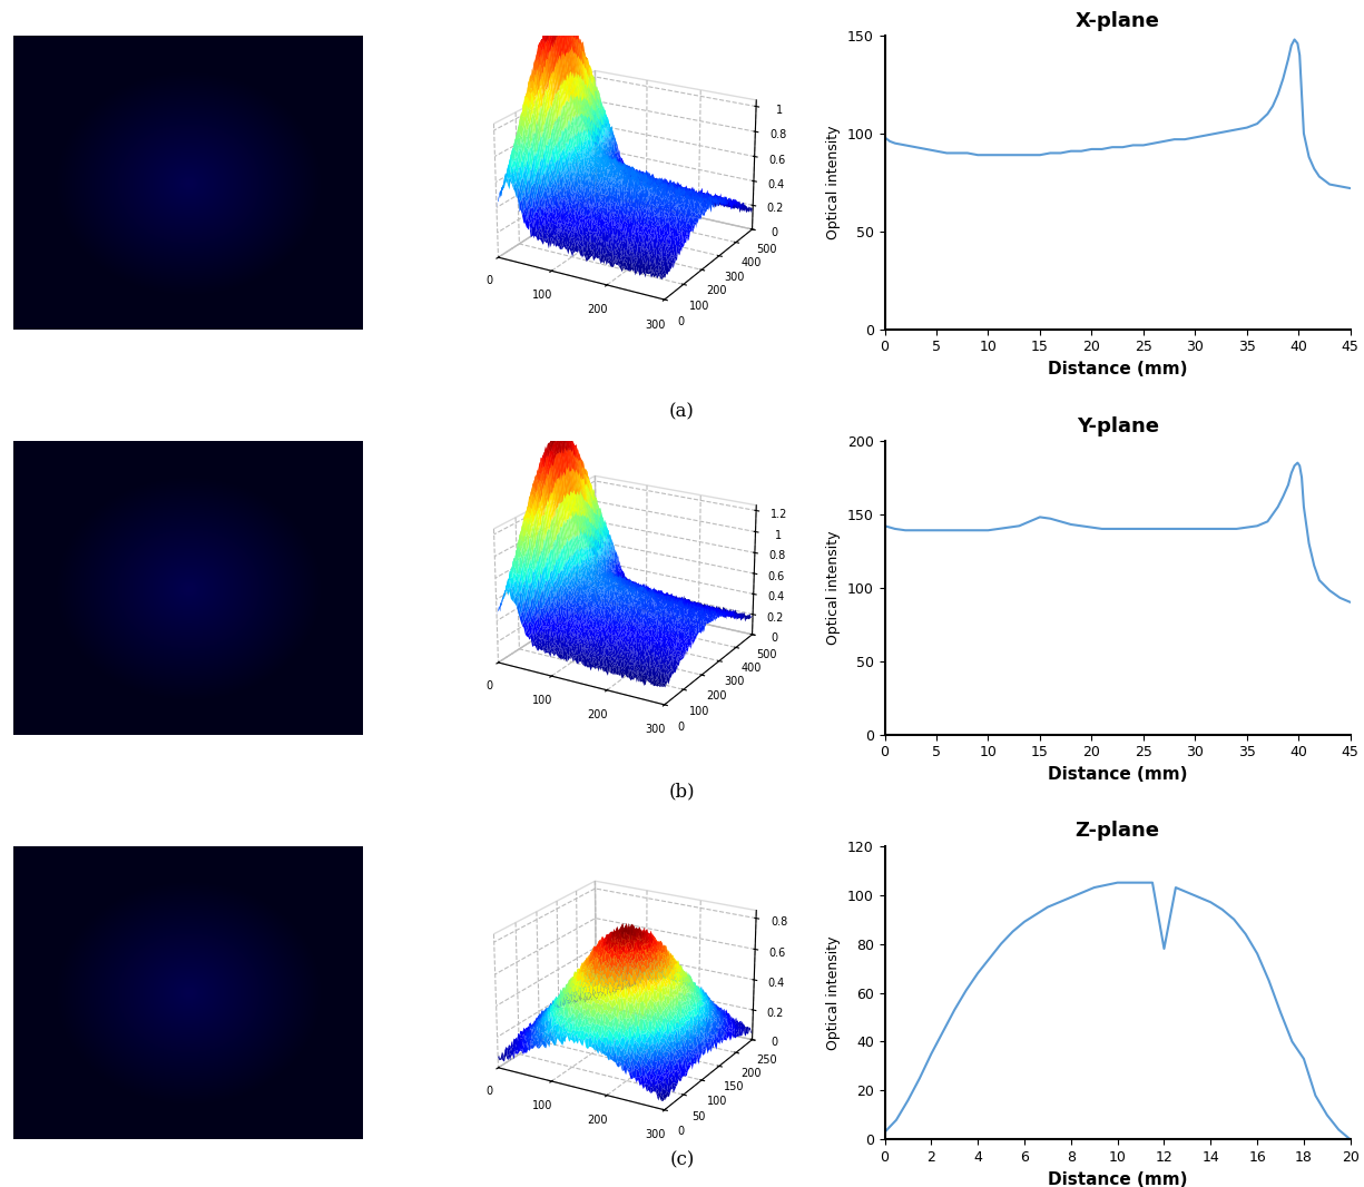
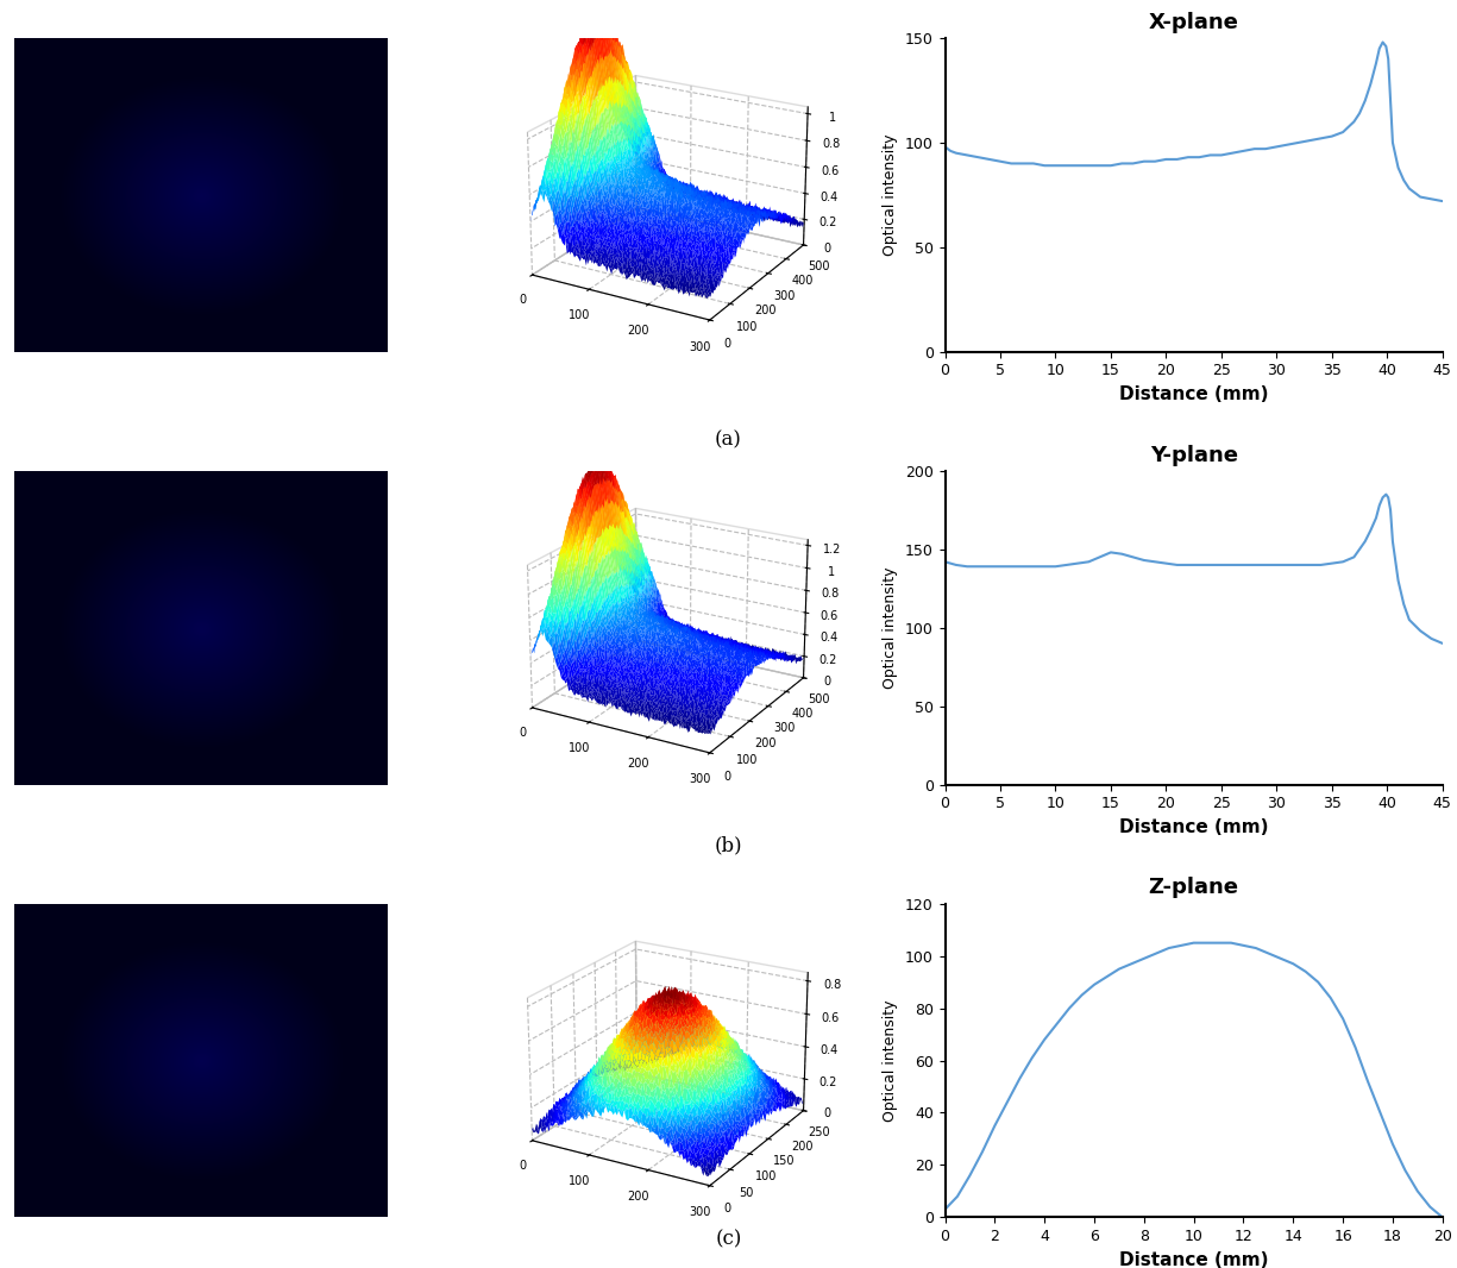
Z-plane/12: 78 -> 104
Z-plane/18: 33 -> 28
